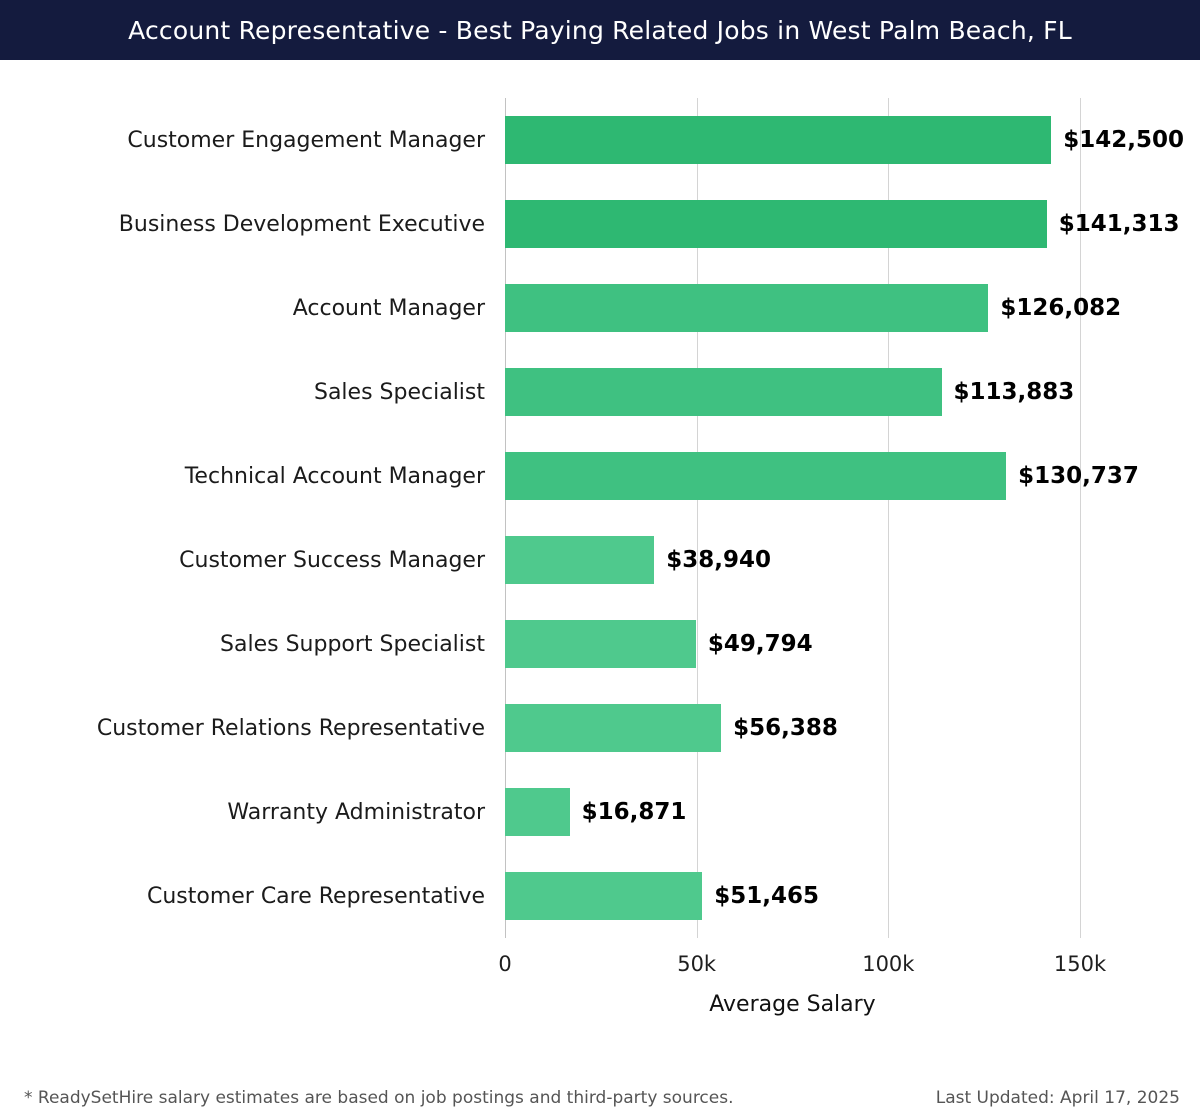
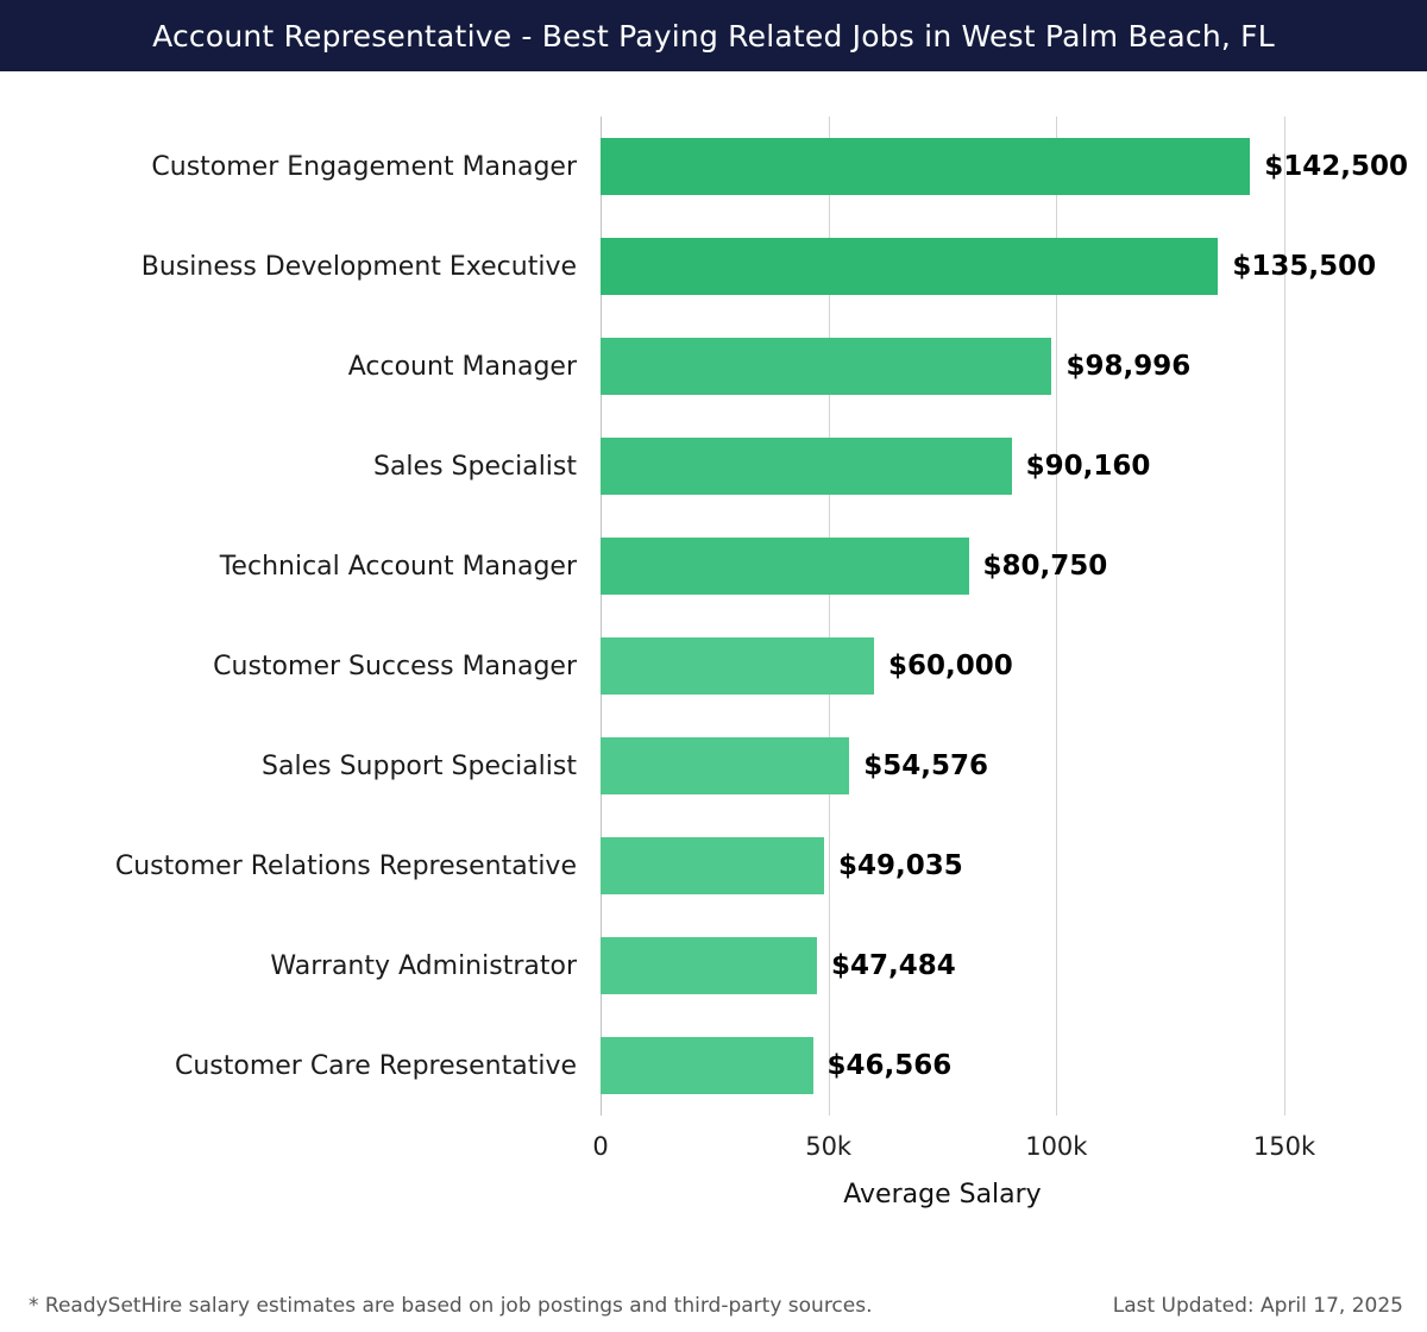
Business Development Executive: $141,313 -> $135,500
Account Manager: $126,082 -> $98,996
Sales Specialist: $113,883 -> $90,160
Technical Account Manager: $130,737 -> $80,750
Customer Success Manager: $38,940 -> $60,000
Sales Support Specialist: $49,794 -> $54,576
Customer Relations Representative: $56,388 -> $49,035
Warranty Administrator: $16,871 -> $47,484
Customer Care Representative: $51,465 -> $46,566
